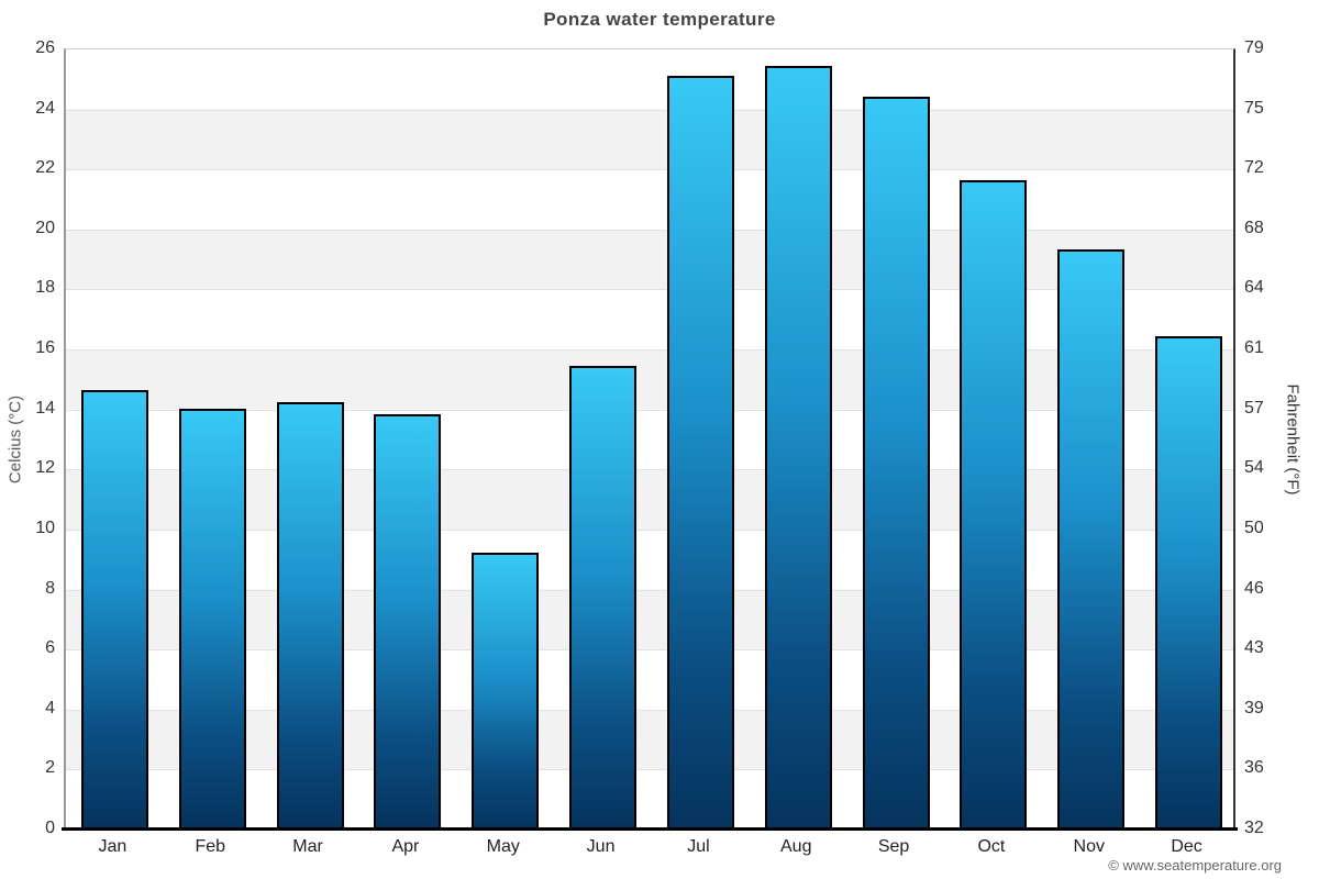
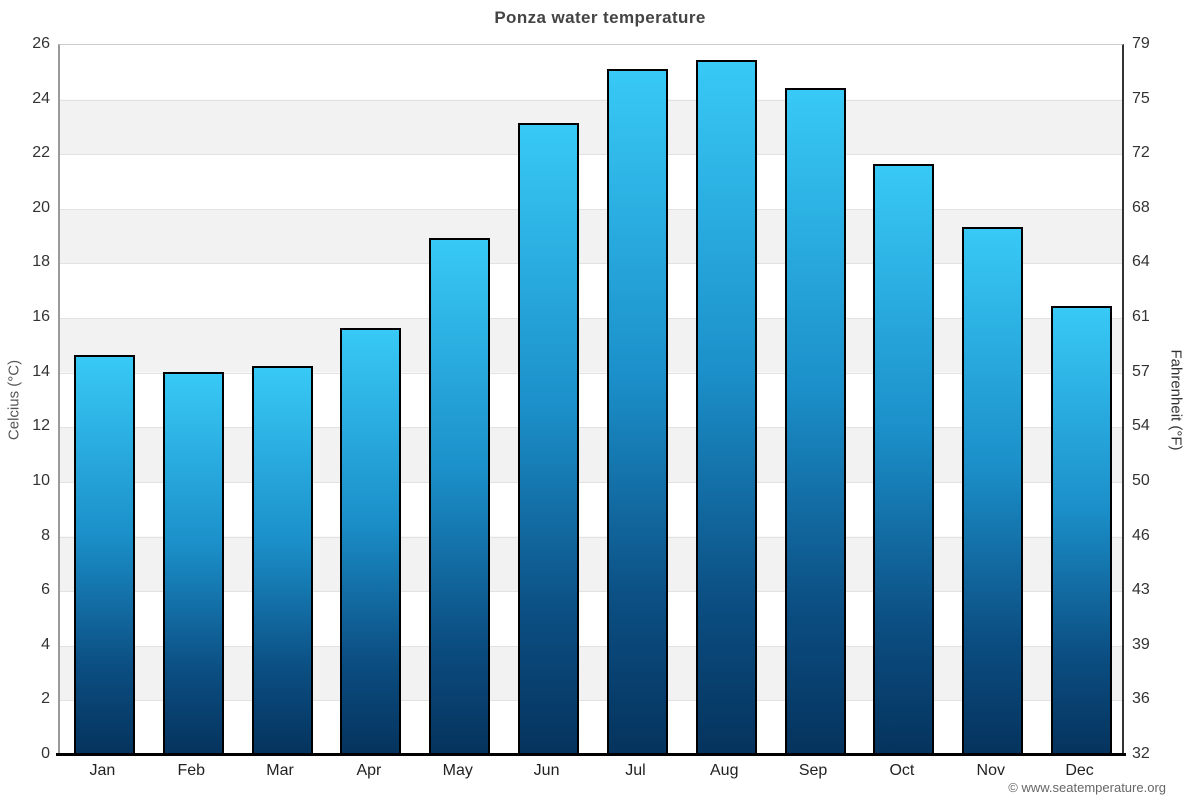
Apr: 13.8 -> 15.6
May: 9.2 -> 18.9
Jun: 15.4 -> 23.1
